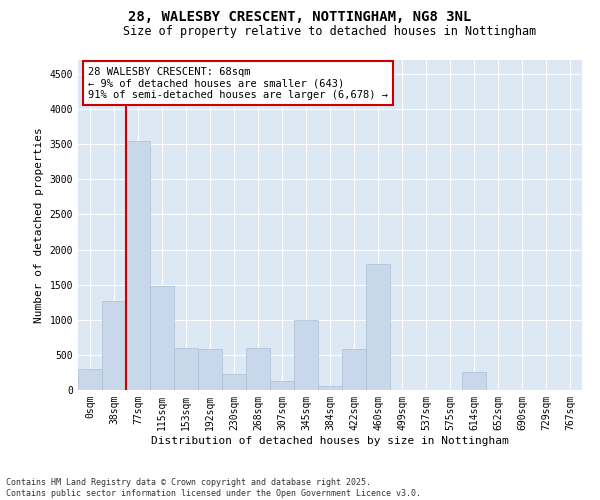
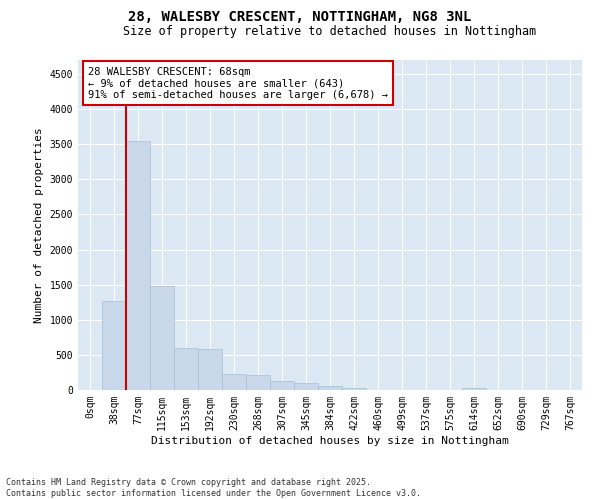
0sqm: 300 -> 0
268sqm: 600 -> 220
345sqm: 1000 -> 100
422sqm: 580 -> 40
460sqm: 1800 -> 0
614sqm: 260 -> 40
